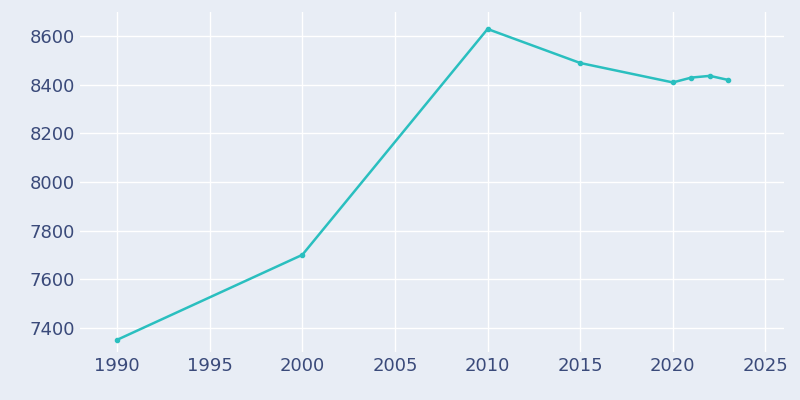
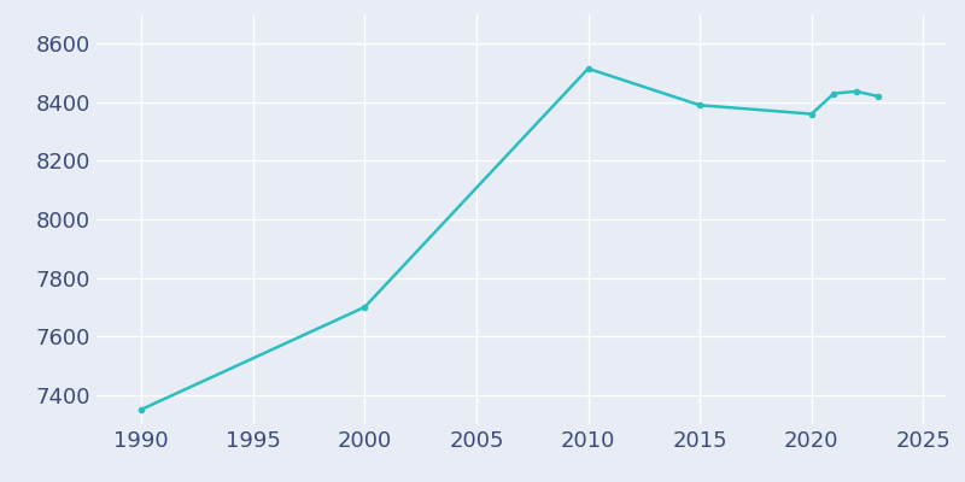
2010: 8630 -> 8515
2015: 8490 -> 8390
2020: 8410 -> 8360
